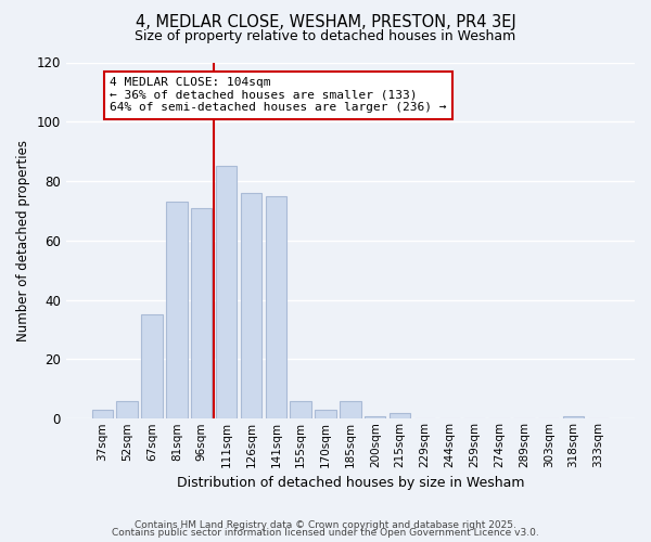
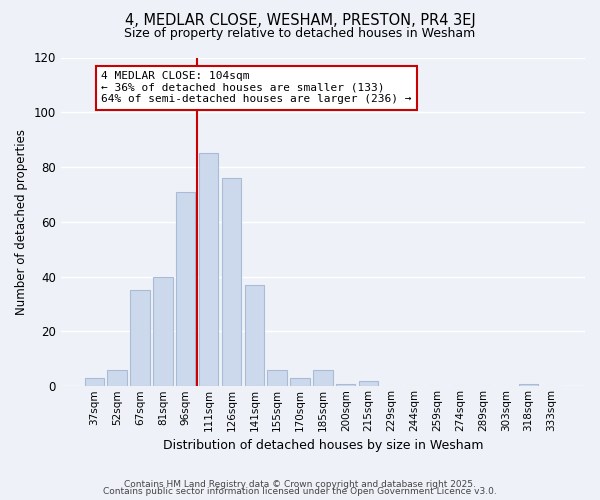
81sqm: 73 -> 40
141sqm: 75 -> 37
